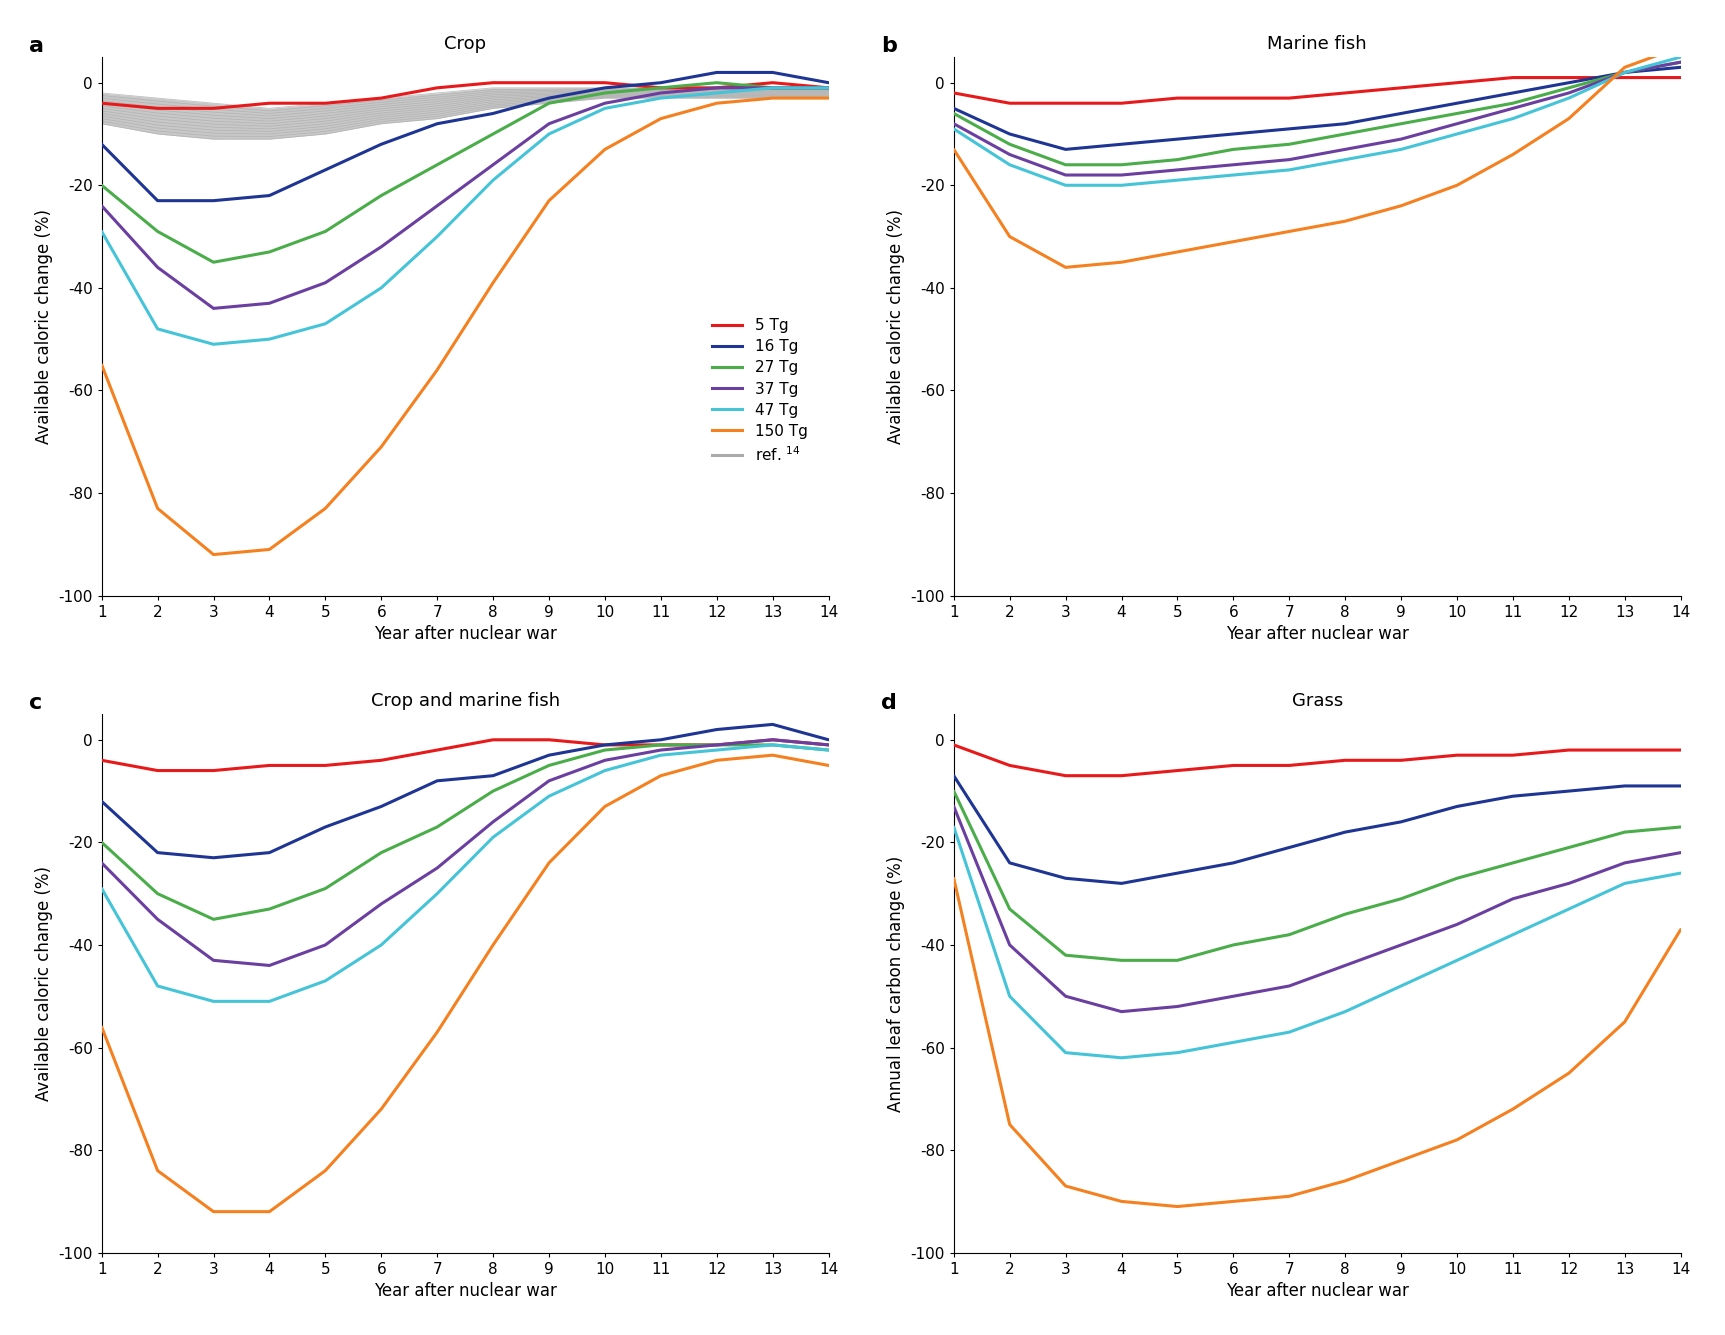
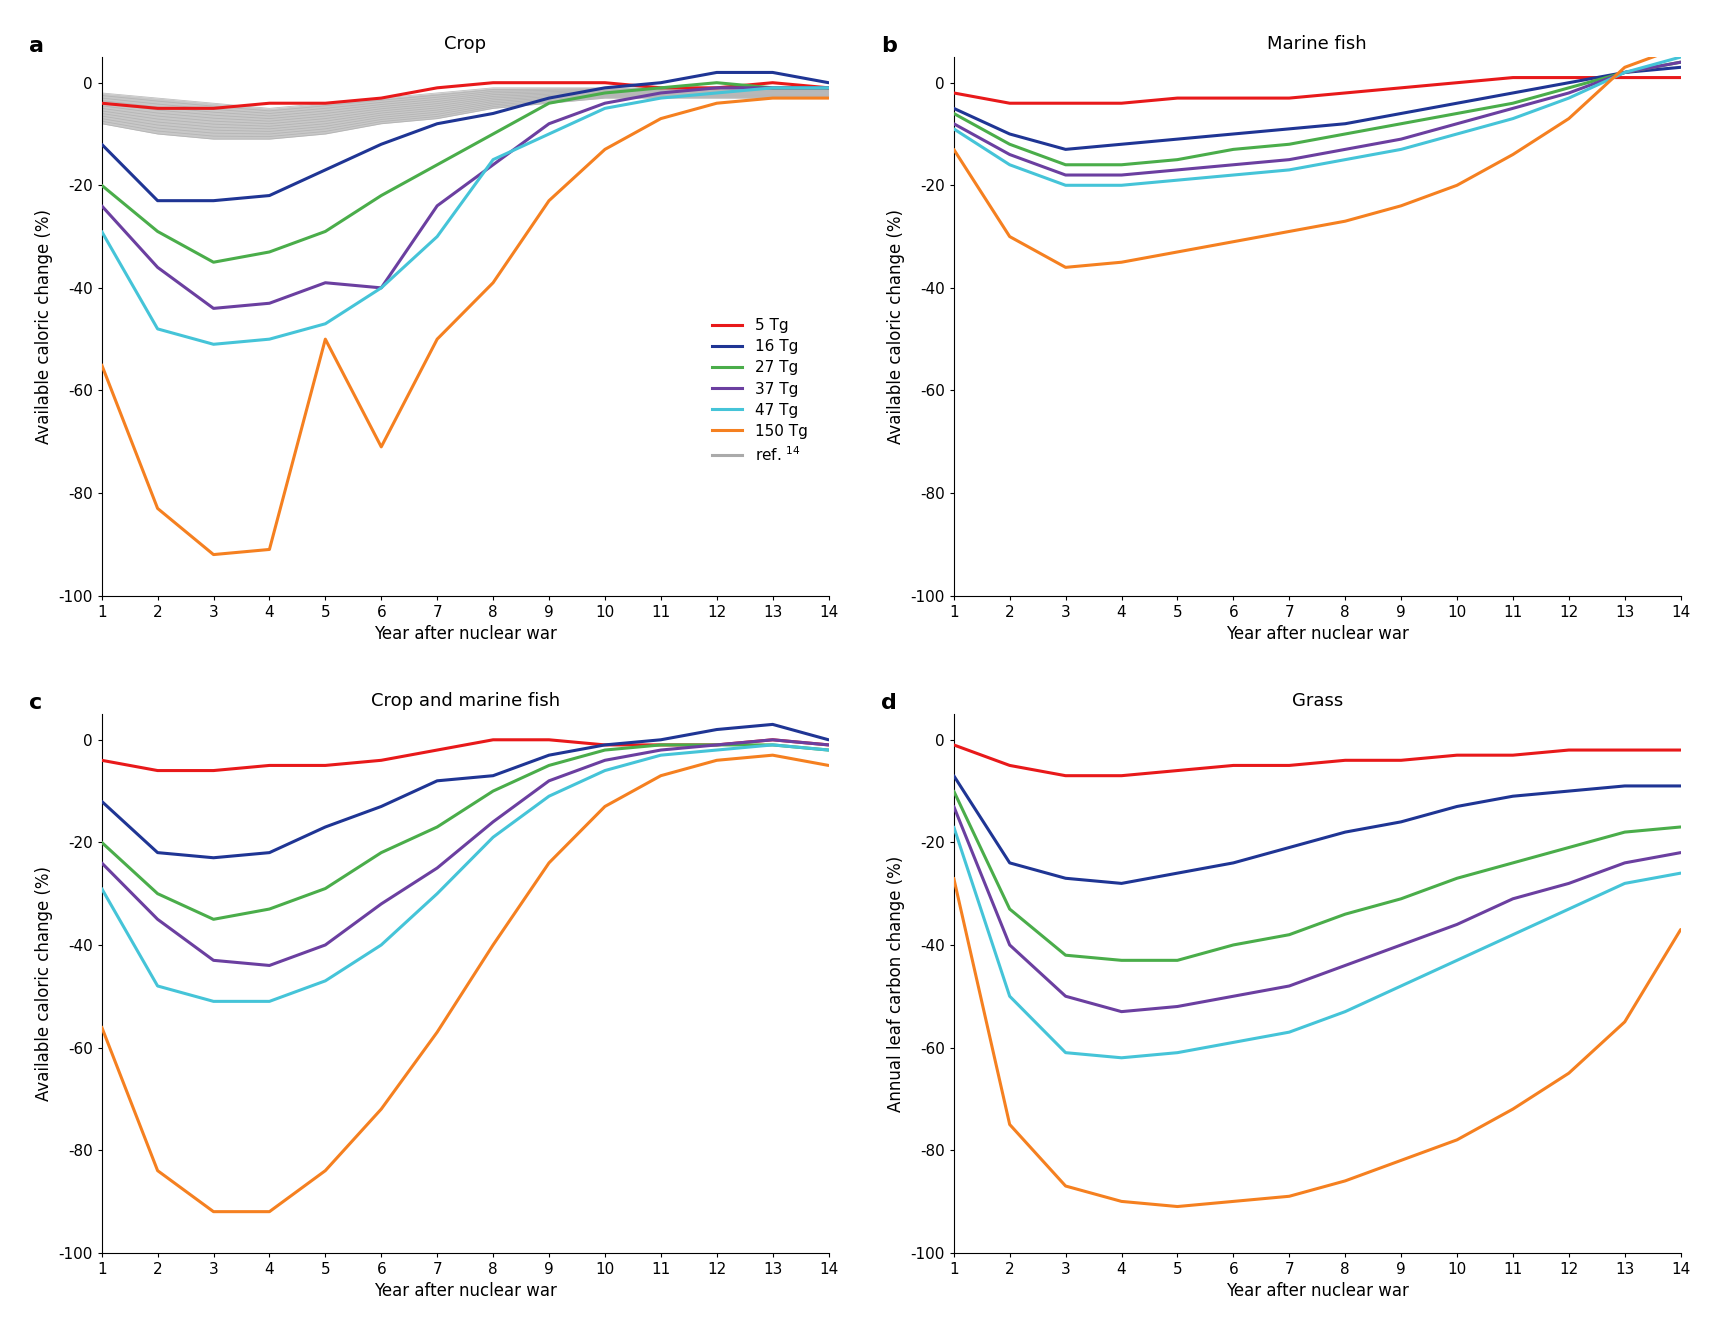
Crop/150 Tg/5: -83 -> -50
Crop/37 Tg/6: -32 -> -40
Crop/150 Tg/7: -56 -> -50
Crop/47 Tg/8: -19 -> -15
